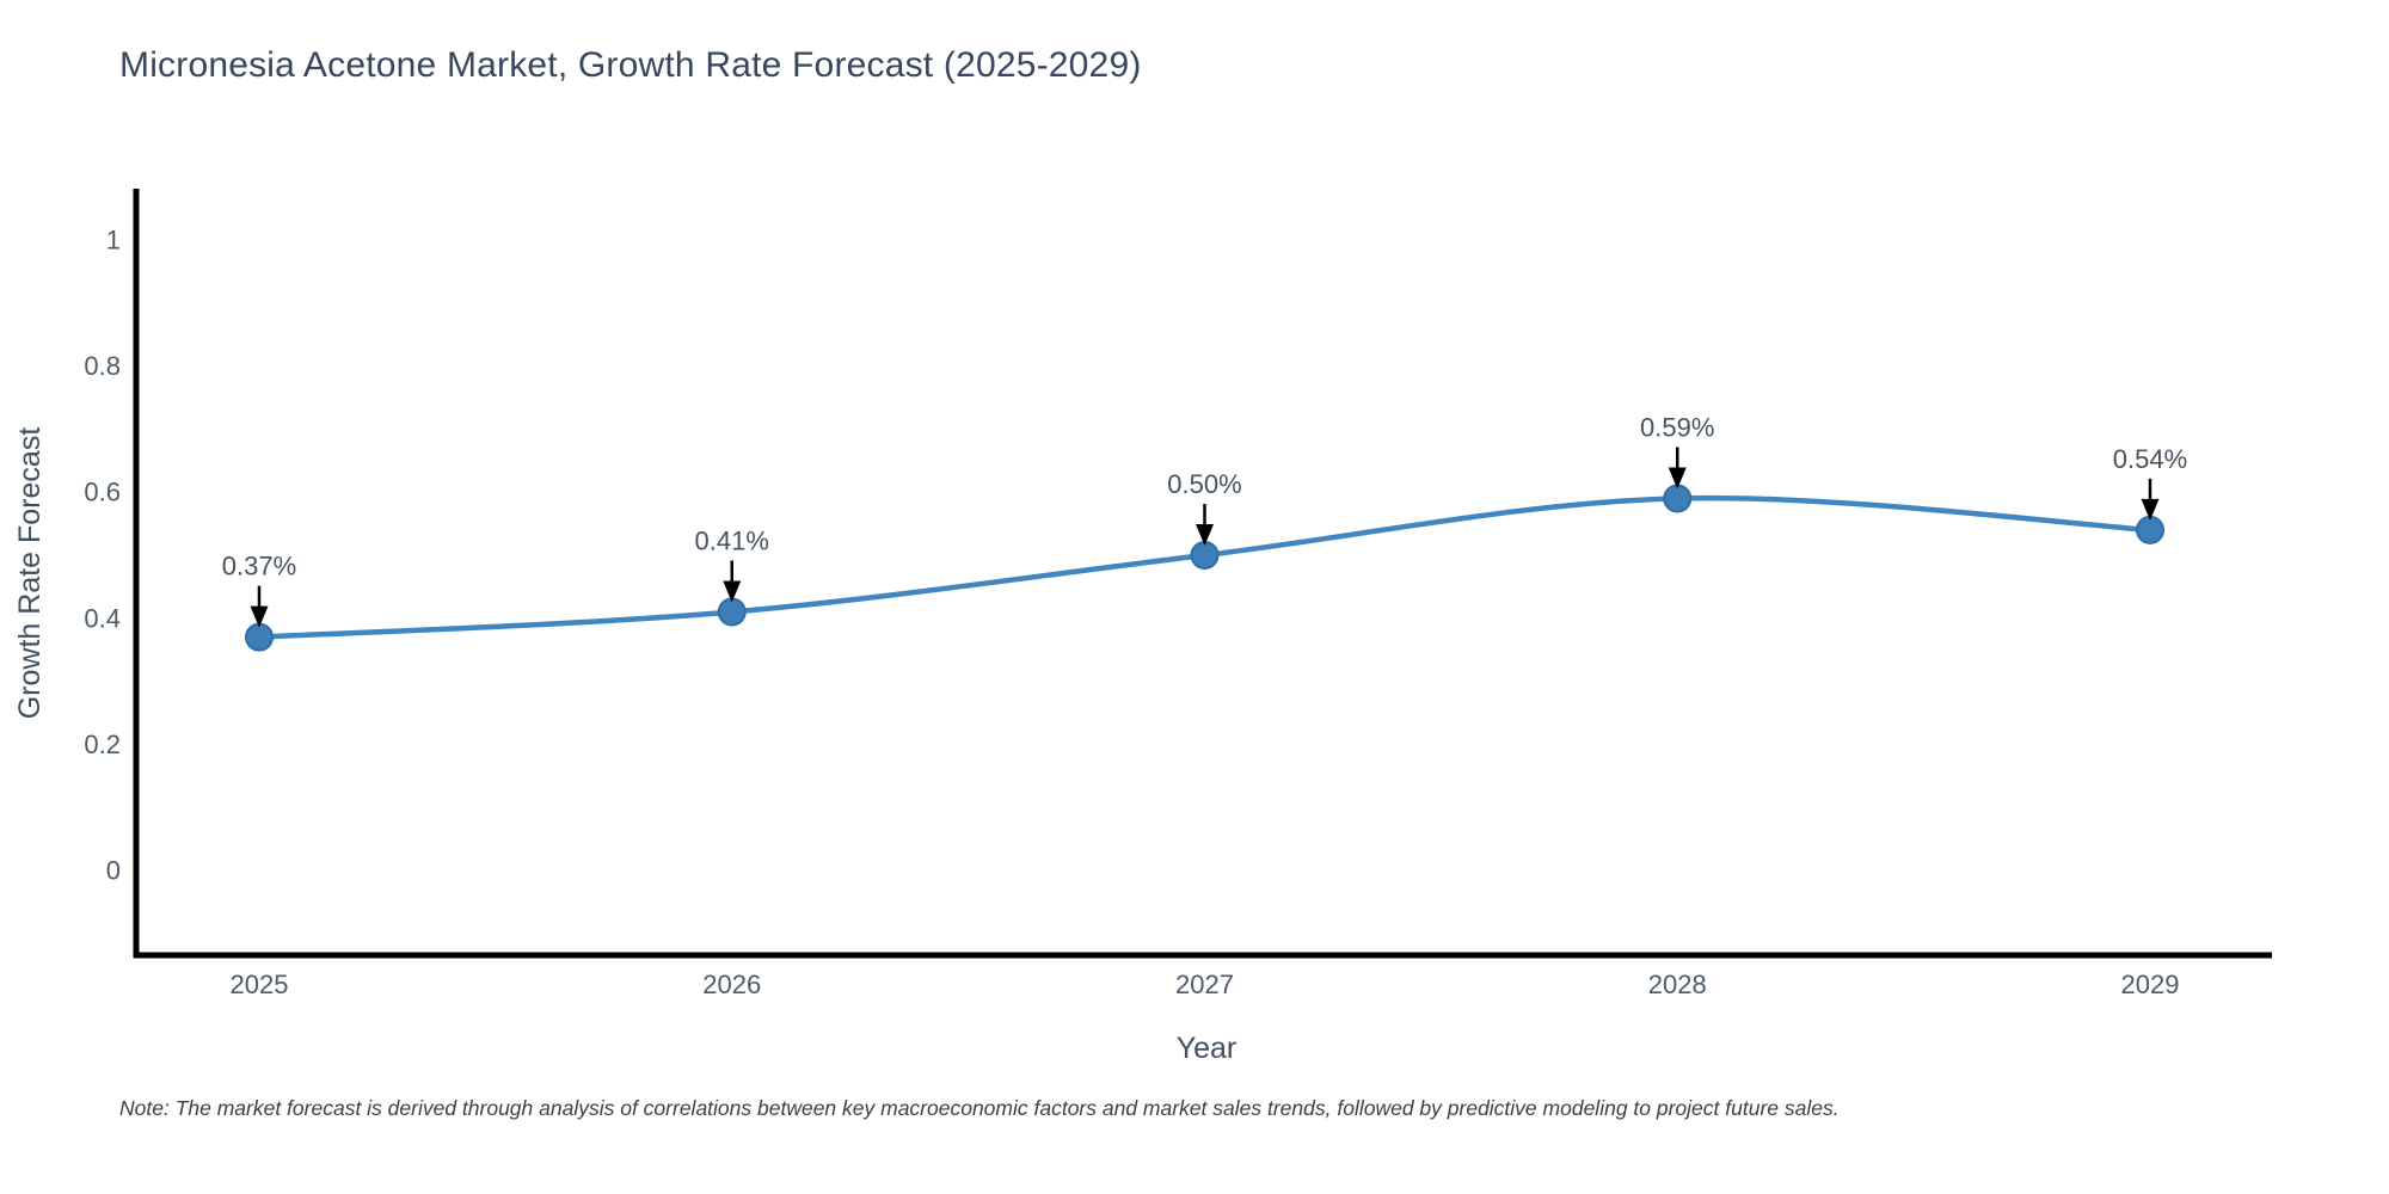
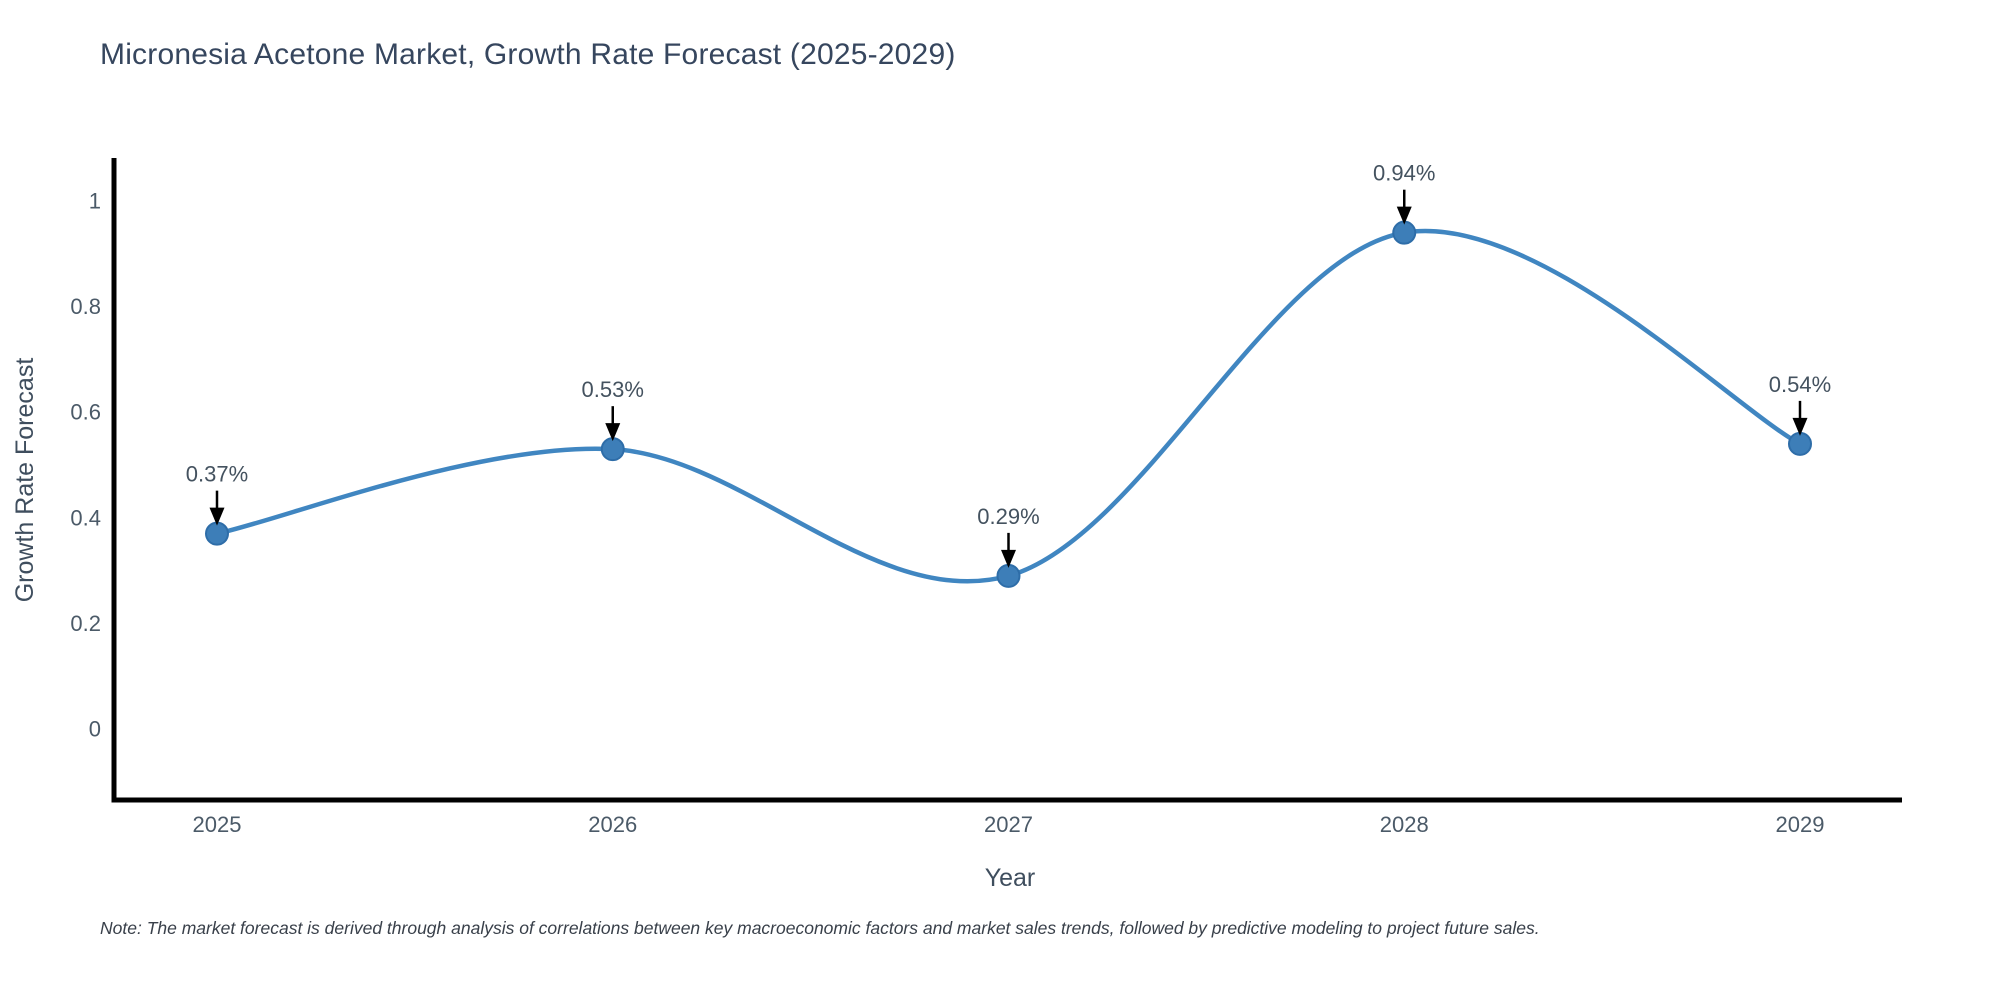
2026: 0.41% -> 0.53%
2027: 0.50% -> 0.29%
2028: 0.59% -> 0.94%
